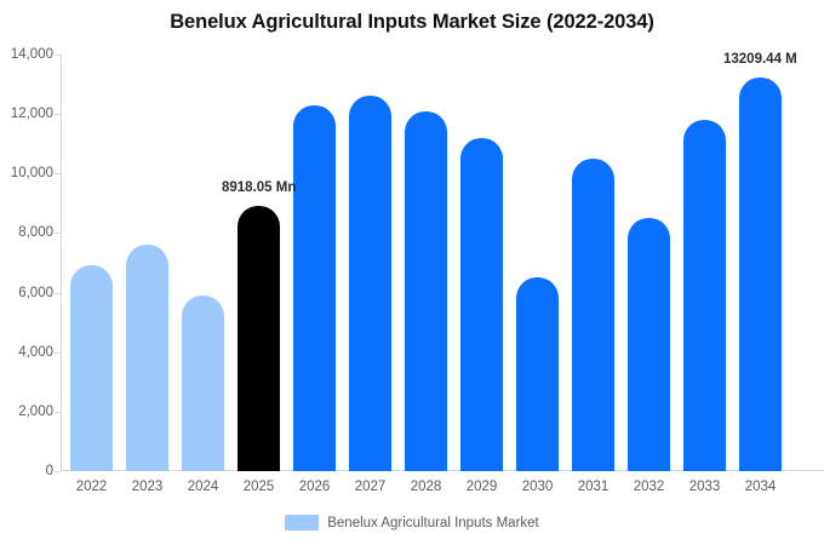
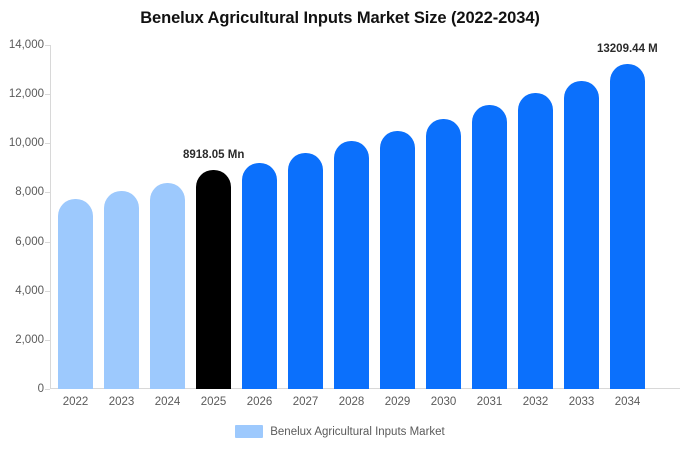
2022: 6900 -> 7800
2023: 7600 -> 8000
2024: 5900 -> 8400
2026: 12300 -> 9200
2027: 12600 -> 9600
2028: 12100 -> 10100
2029: 11200 -> 10500
2030: 6500 -> 11000
2031: 10500 -> 11600
2032: 8500 -> 12000
2033: 11800 -> 12600
